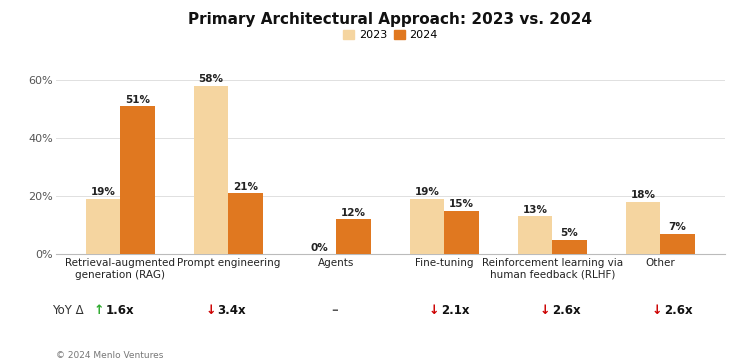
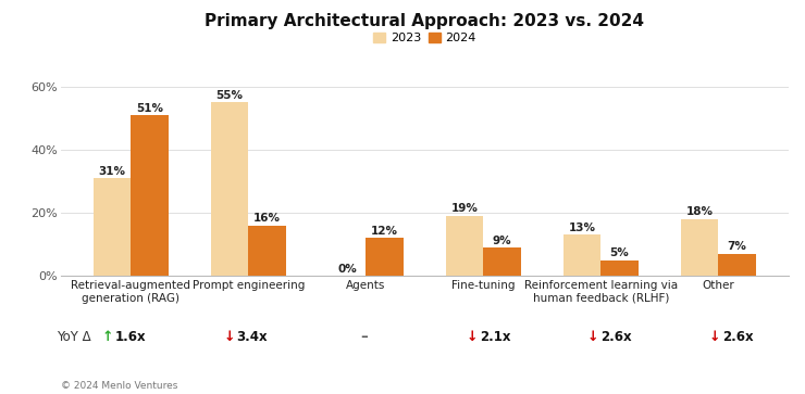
2023/Retrieval-augmented generation (RAG): 19% -> 31%
2023/Prompt engineering: 58% -> 55%
2024/Prompt engineering: 21% -> 16%
2024/Fine-tuning: 15% -> 9%
